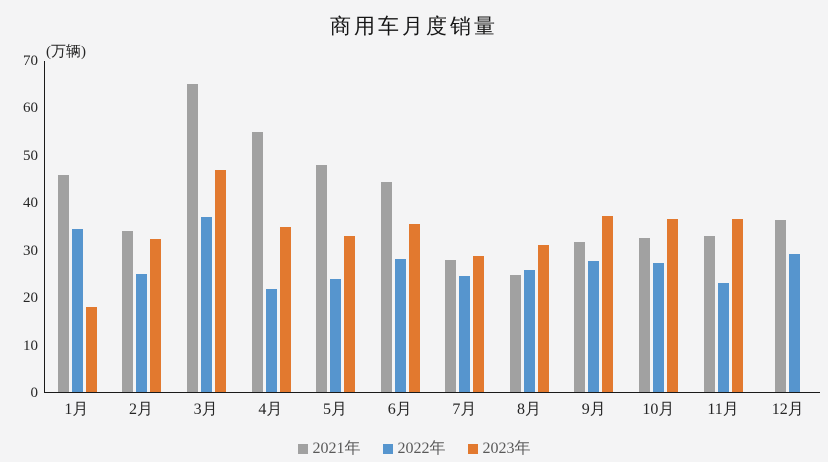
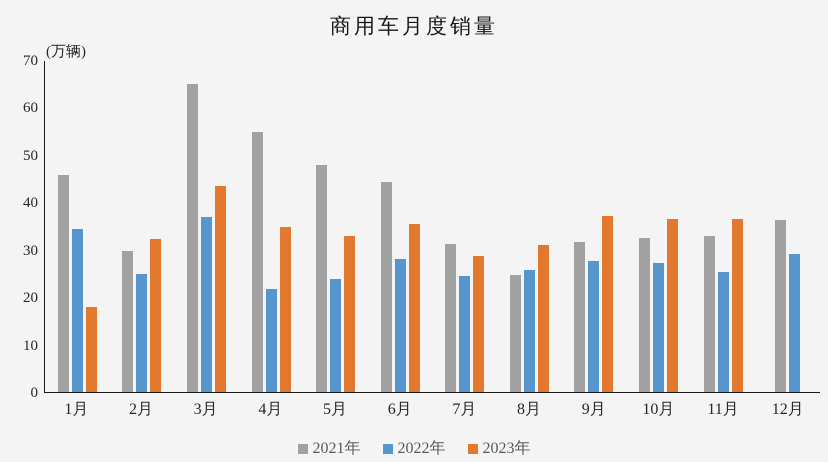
2021年/2月: 34 -> 30
2023年/3月: 47 -> 44
2021年/7月: 28 -> 31
2022年/11月: 23 -> 25
